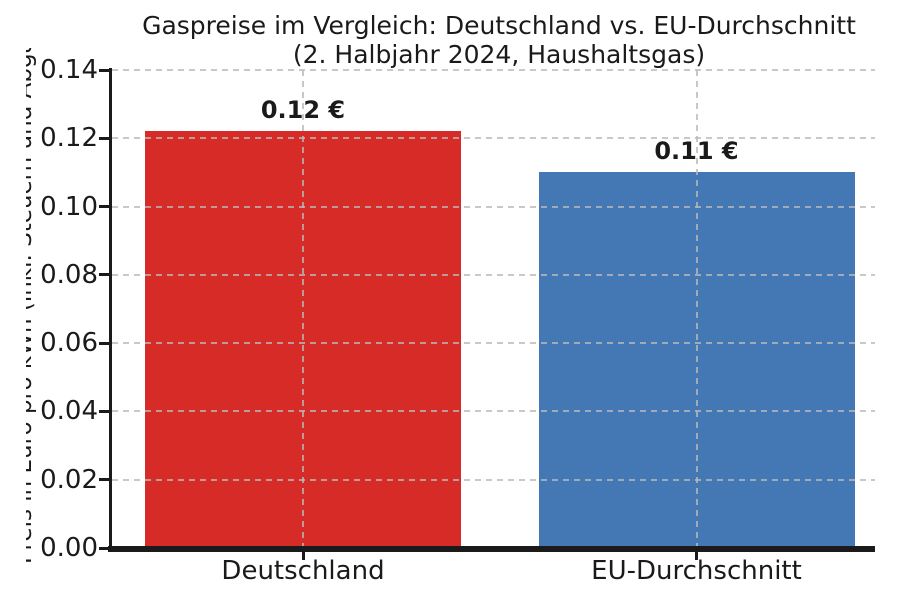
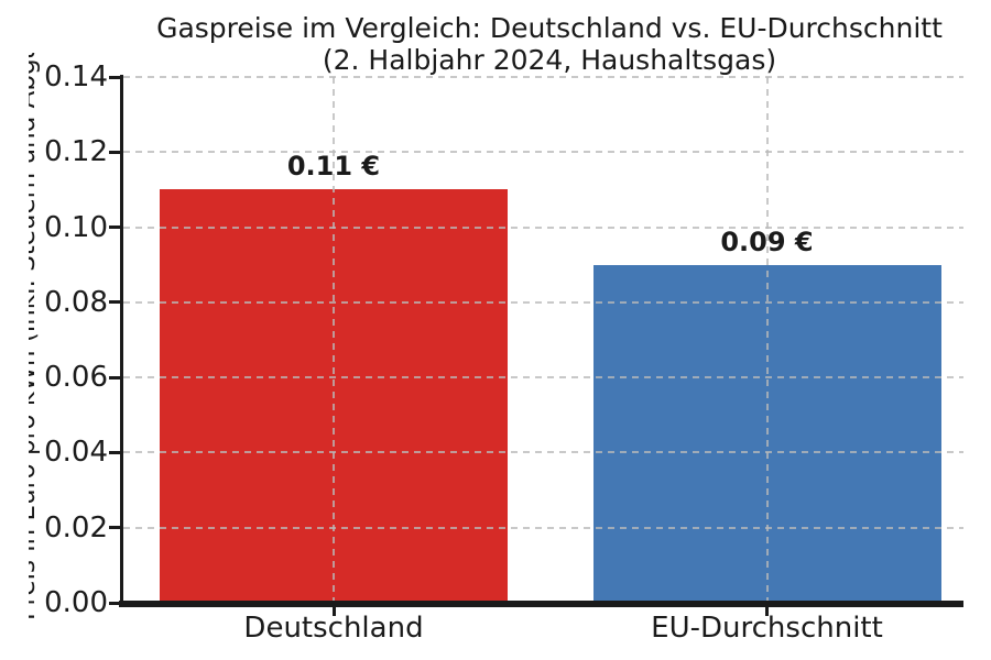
Deutschland: 0.12 -> 0.11
EU-Durchschnitt: 0.11 -> 0.09
